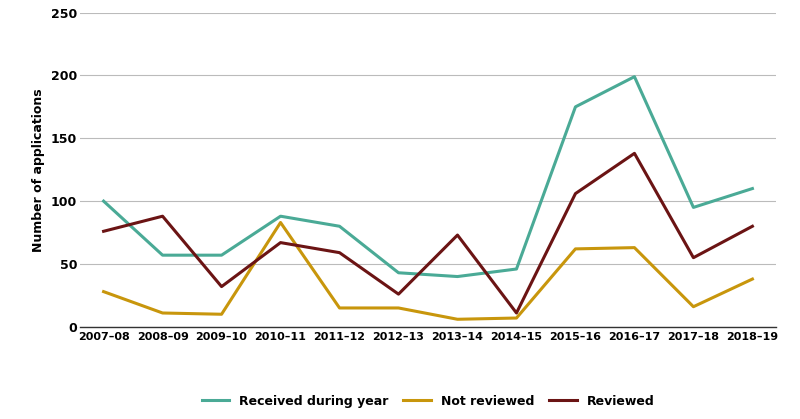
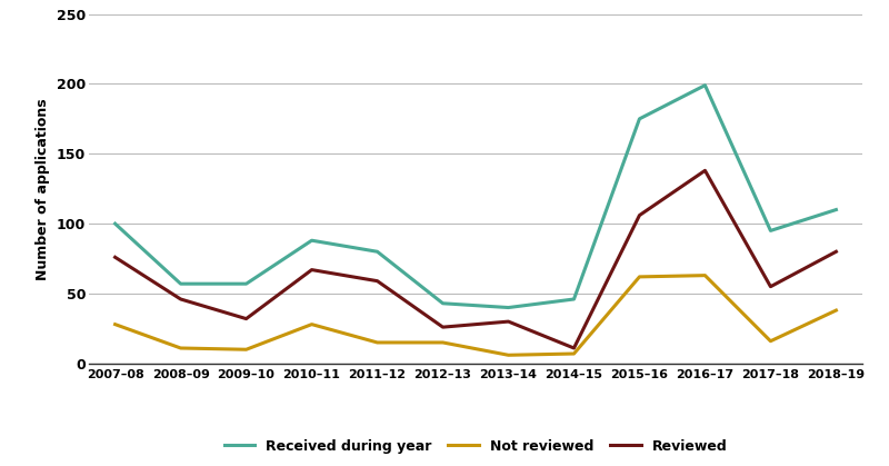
Reviewed/2008–09: 88 -> 46
Not reviewed/2010–11: 83 -> 28
Reviewed/2013–14: 73 -> 30
